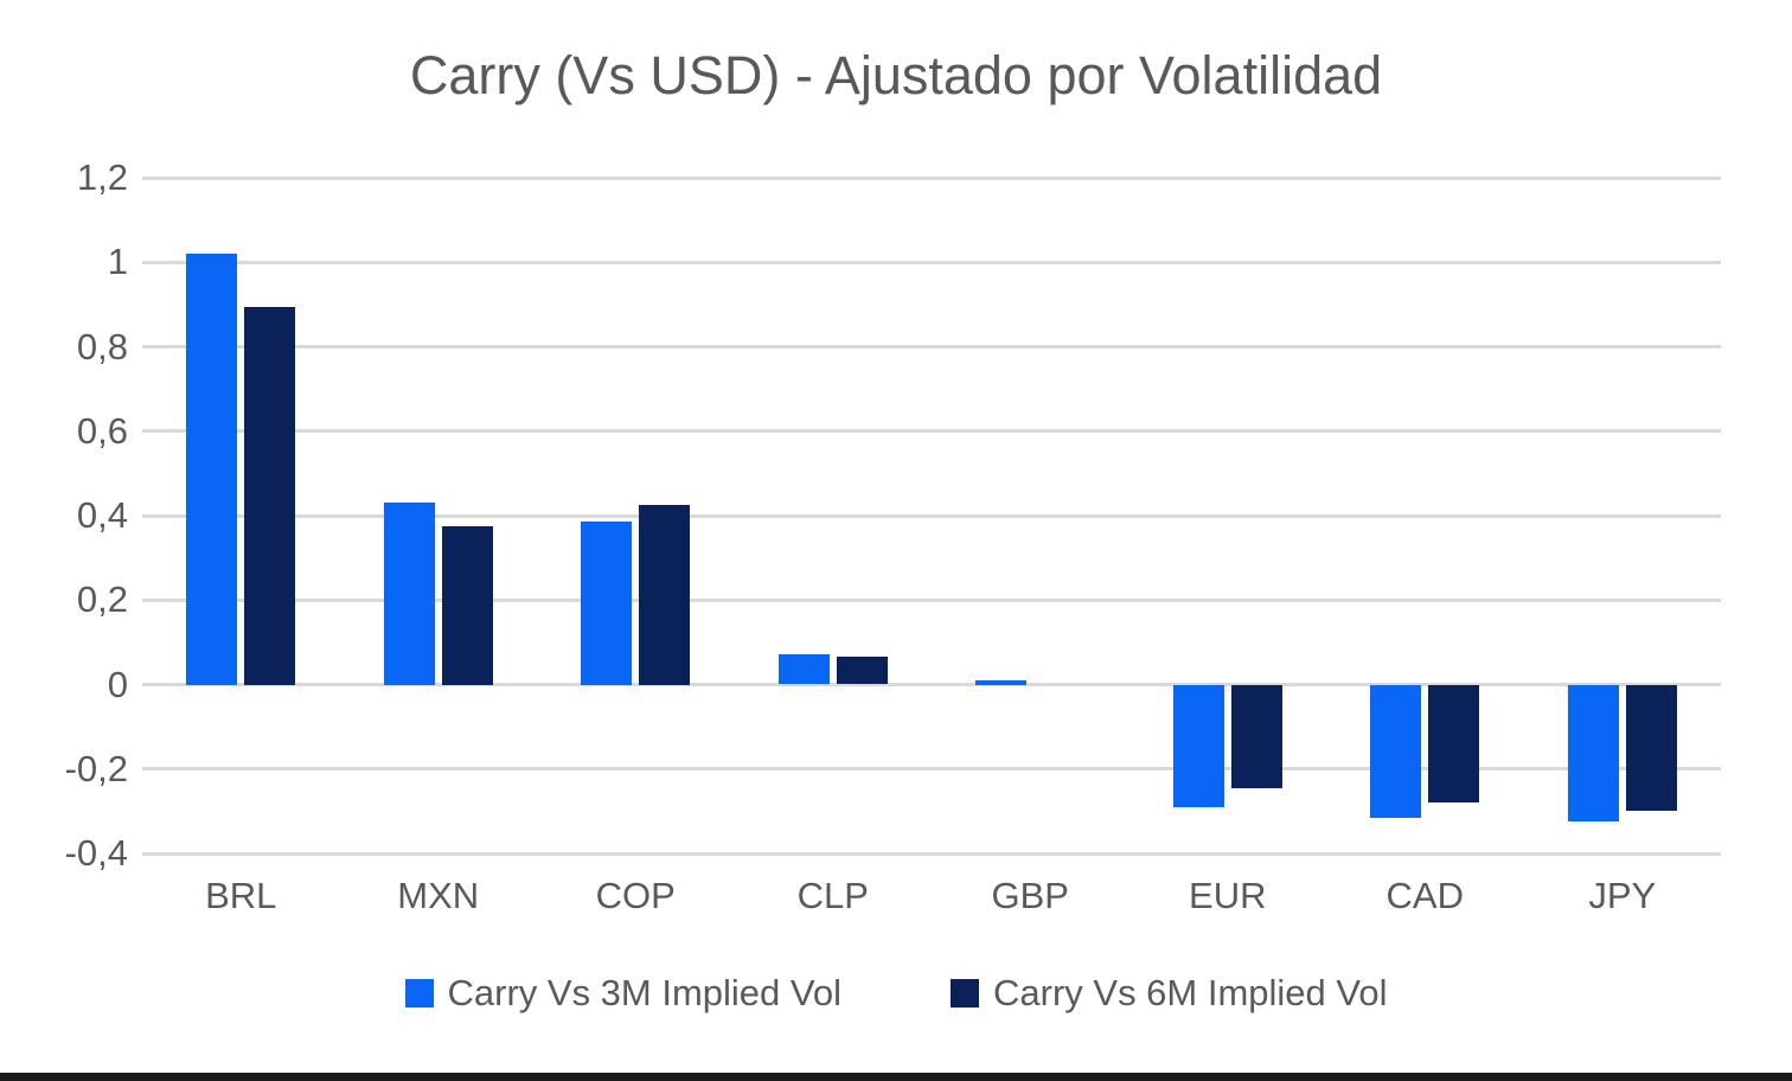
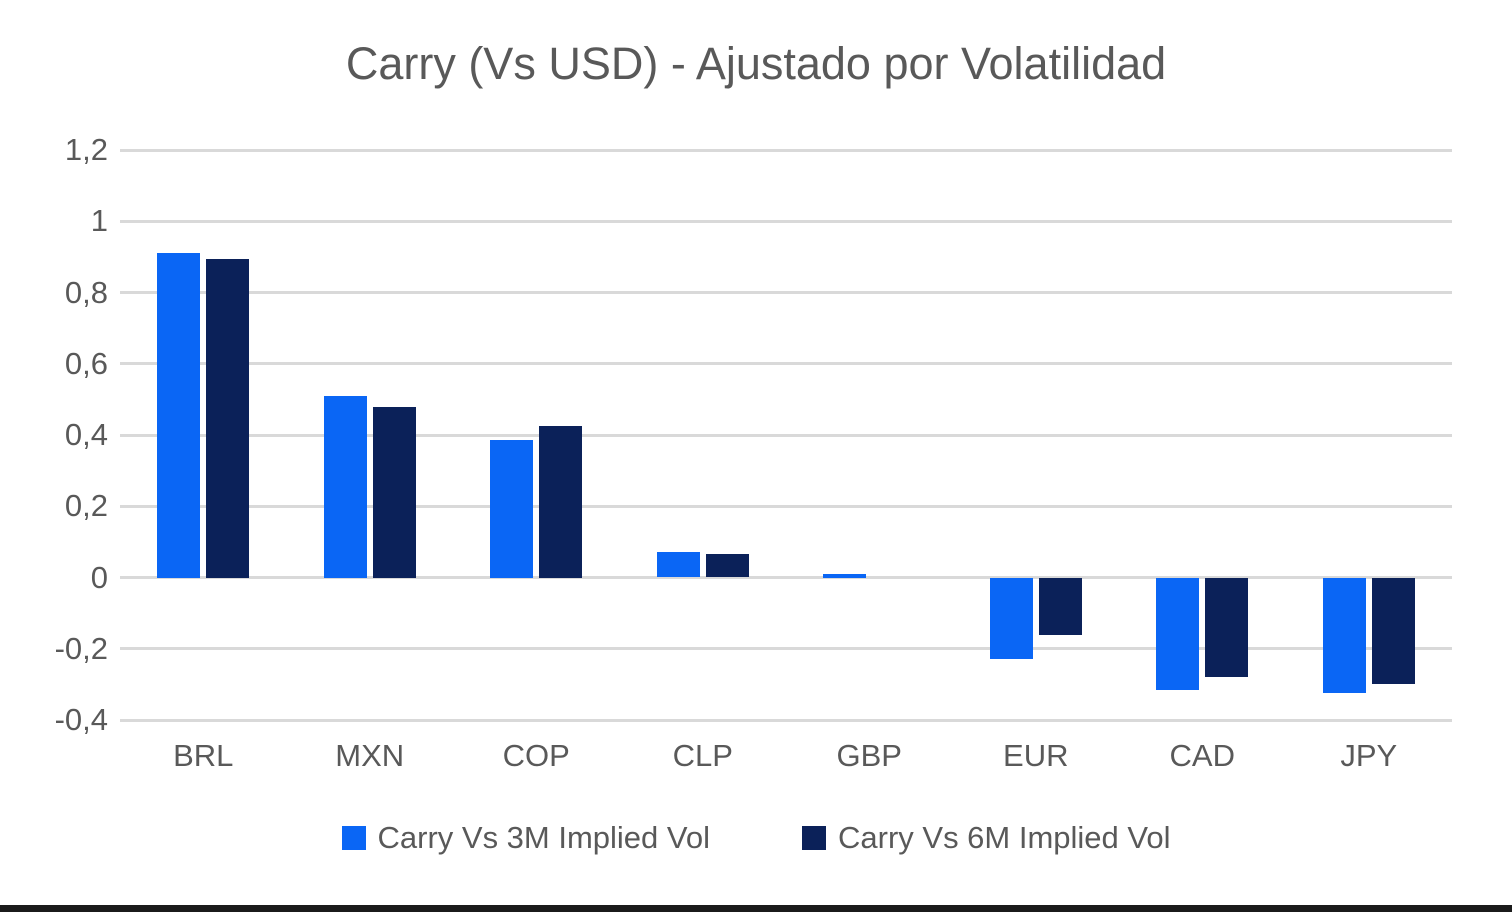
Carry Vs 3M Implied Vol/BRL: 1,02 -> 0,91
Carry Vs 3M Implied Vol/MXN: 0,43 -> 0,51
Carry Vs 6M Implied Vol/MXN: 0,38 -> 0,48
Carry Vs 3M Implied Vol/EUR: -0,29 -> -0,23
Carry Vs 6M Implied Vol/EUR: -0,24 -> -0,16
